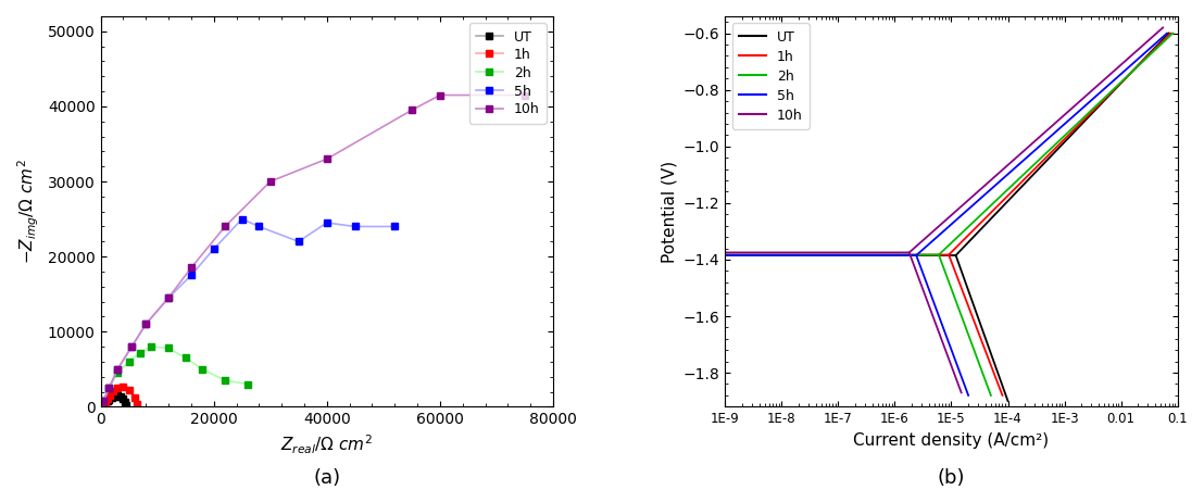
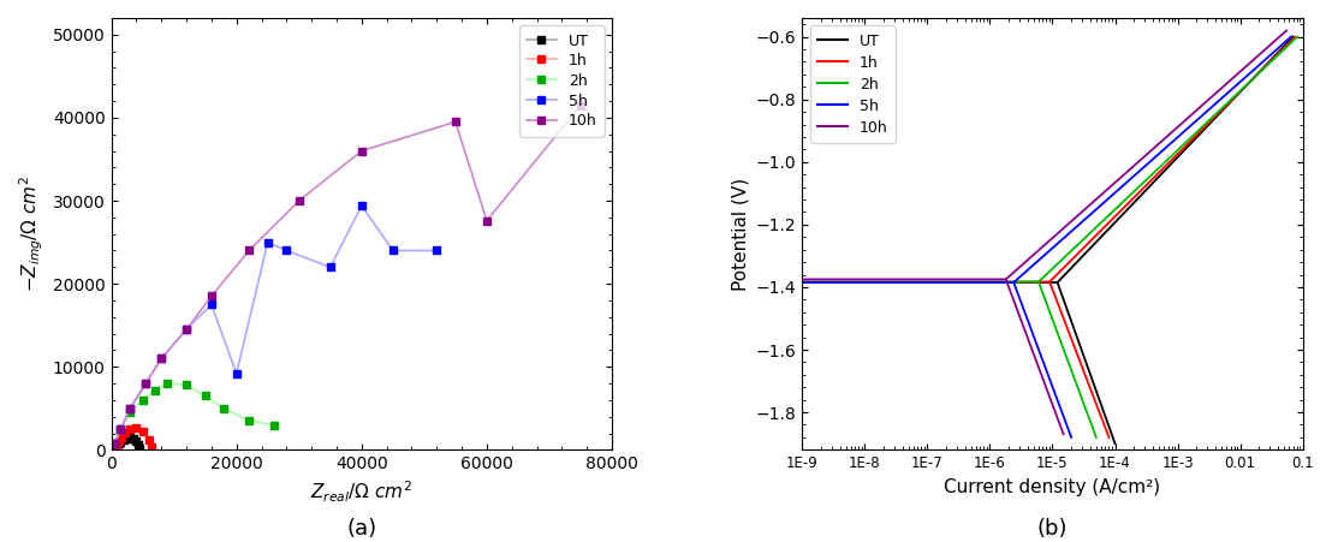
(a)/5h/20000: 21000 -> 9200
(a)/5h/40000: 24500 -> 29400
(a)/10h/40000: 33000 -> 36000
(a)/10h/60000: 41500 -> 27600
